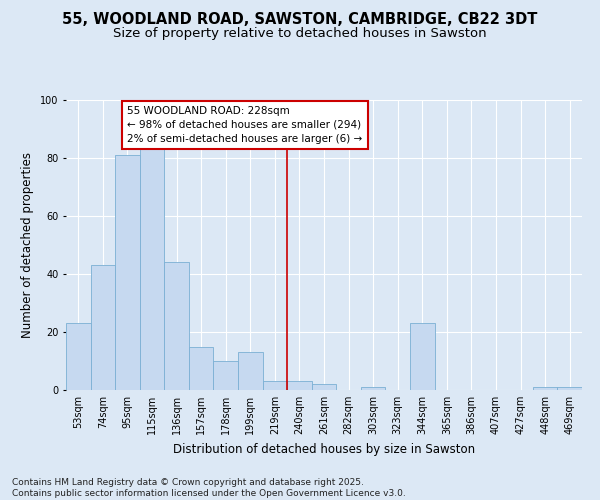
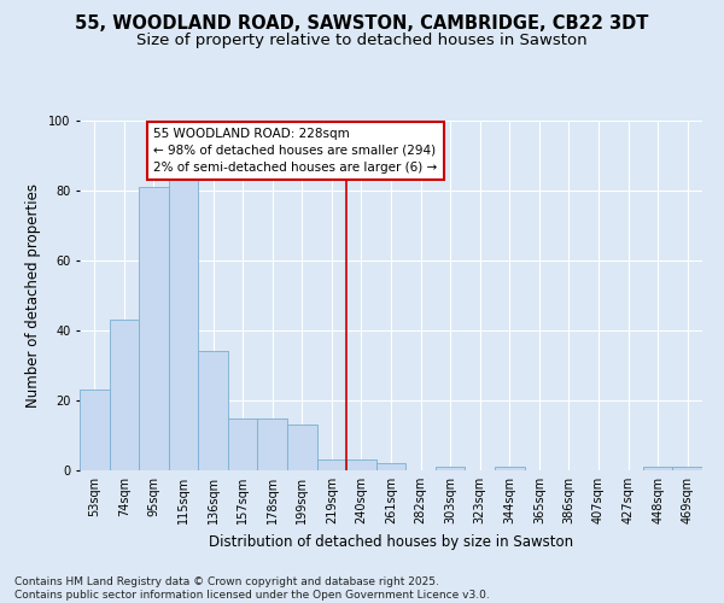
136sqm: 44 -> 34
178sqm: 10 -> 15
344sqm: 23 -> 1
